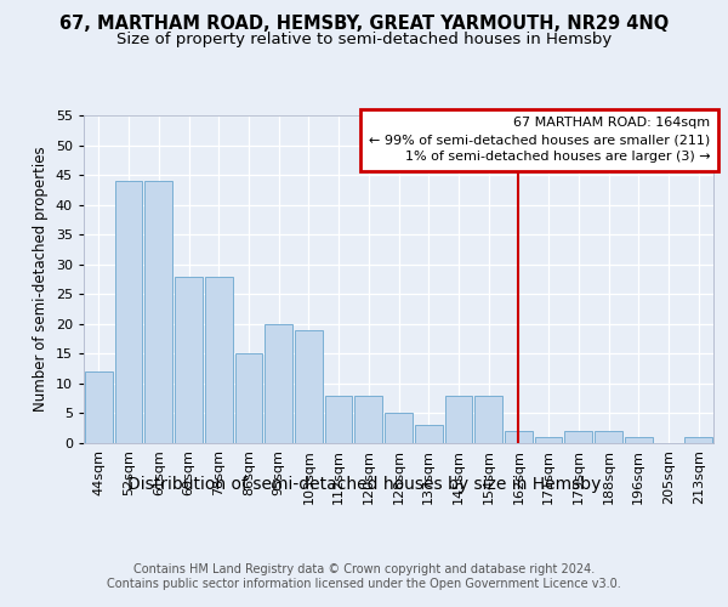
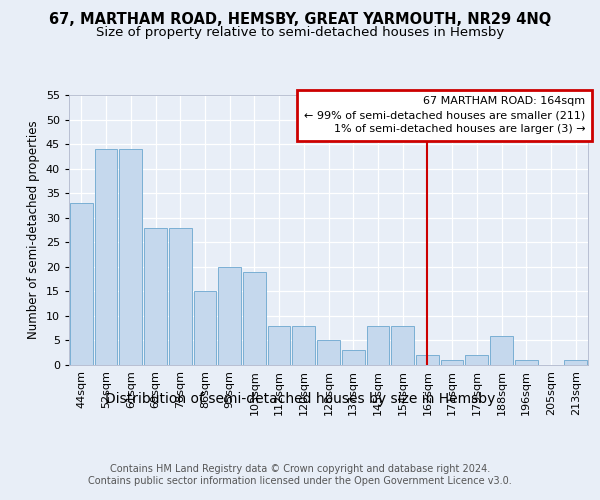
44sqm: 12 -> 33
188sqm: 2 -> 6
